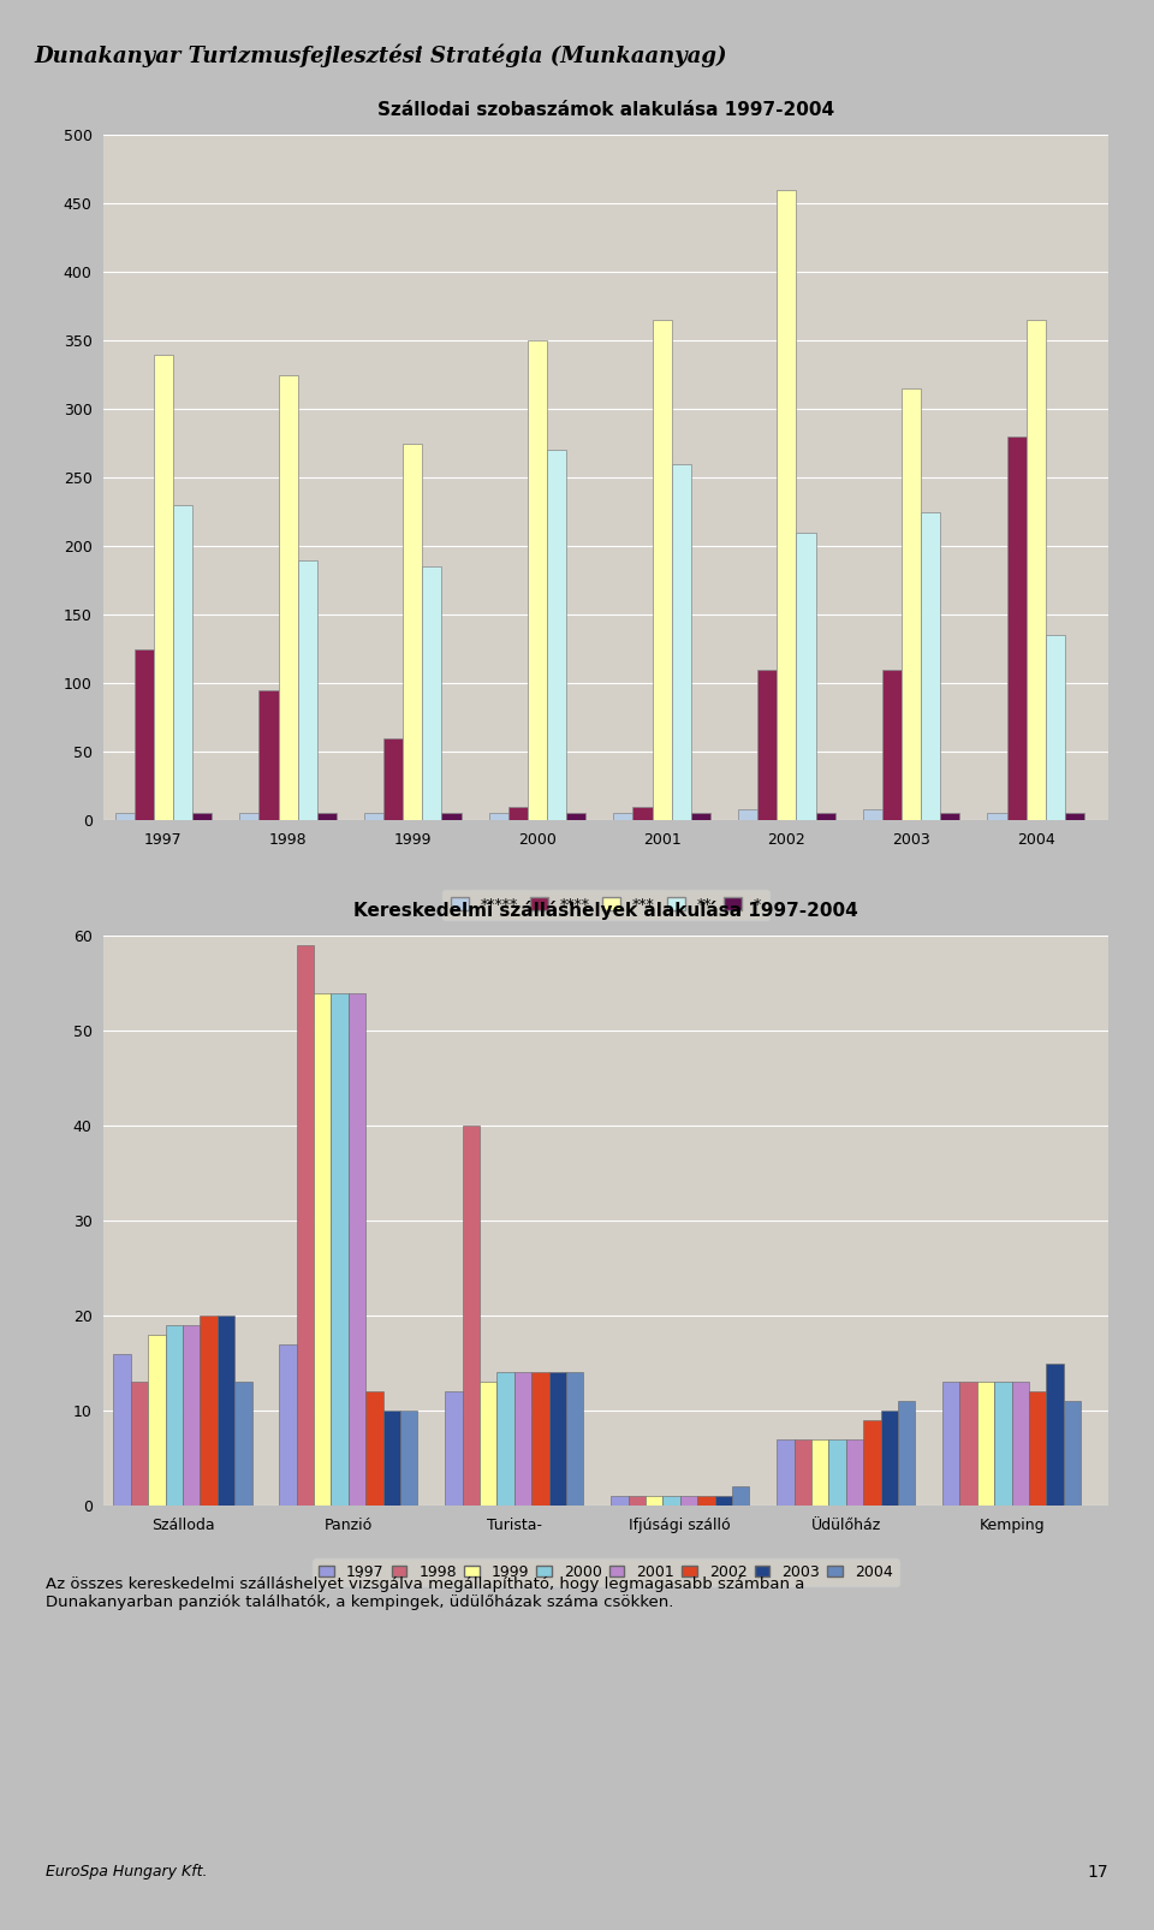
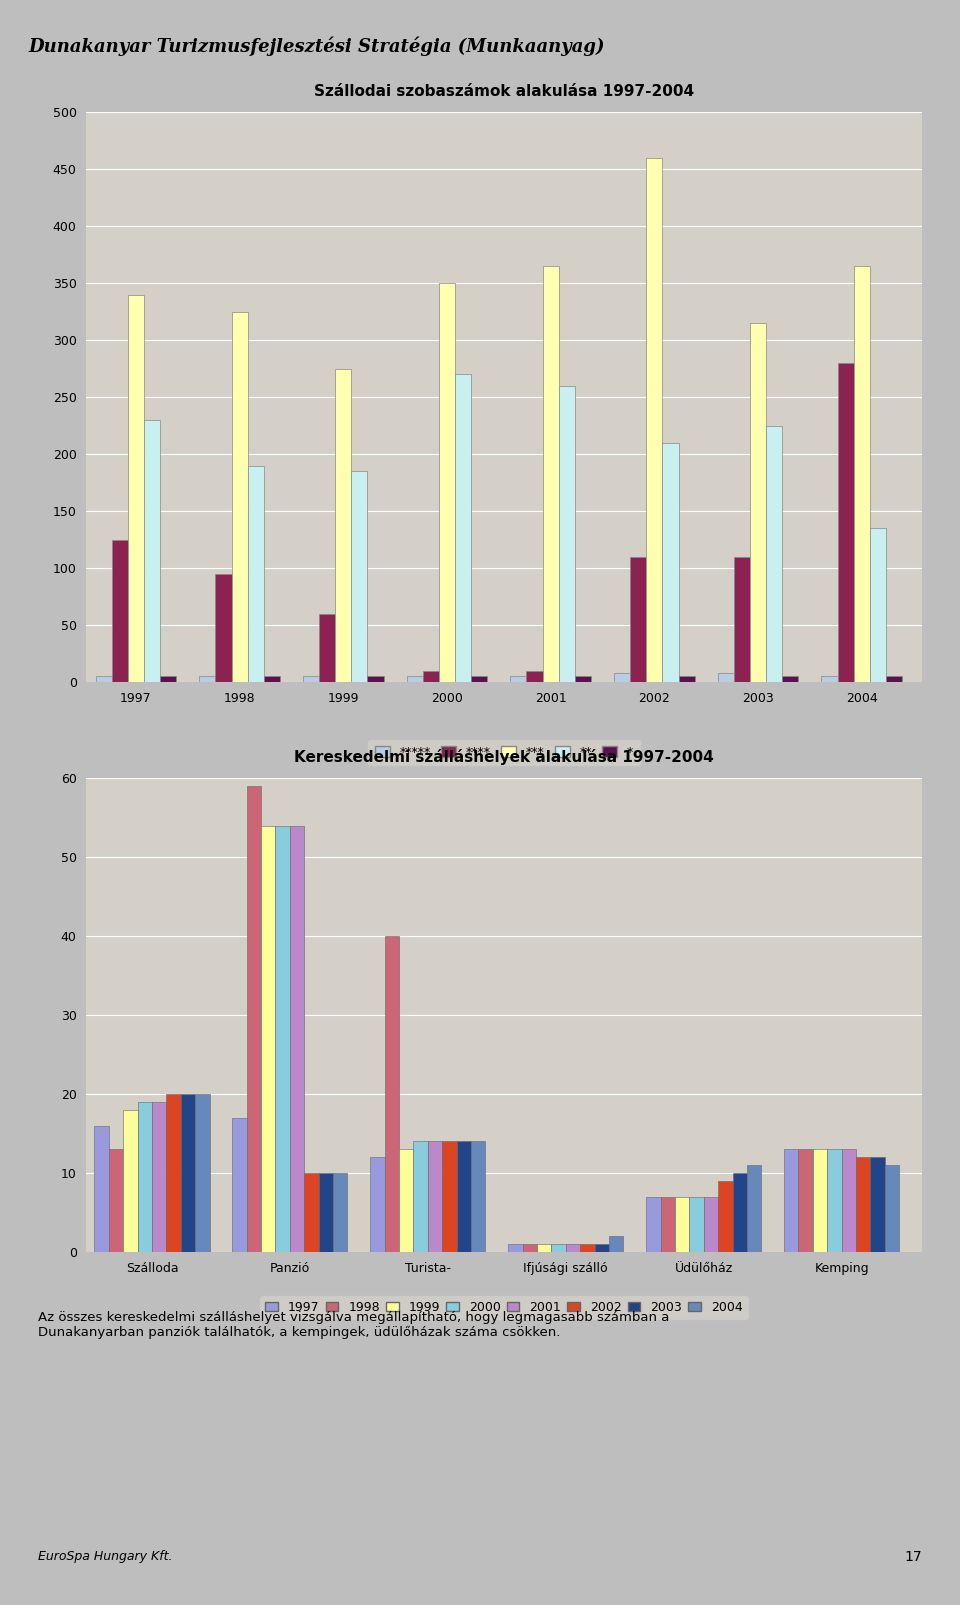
Kereskedelmi szálláshelyek alakulása 1997-2004/2004/Szálloda: 13 -> 20
Kereskedelmi szálláshelyek alakulása 1997-2004/2002/Panzió: 12 -> 10
Kereskedelmi szálláshelyek alakulása 1997-2004/2003/Kemping: 15 -> 12
